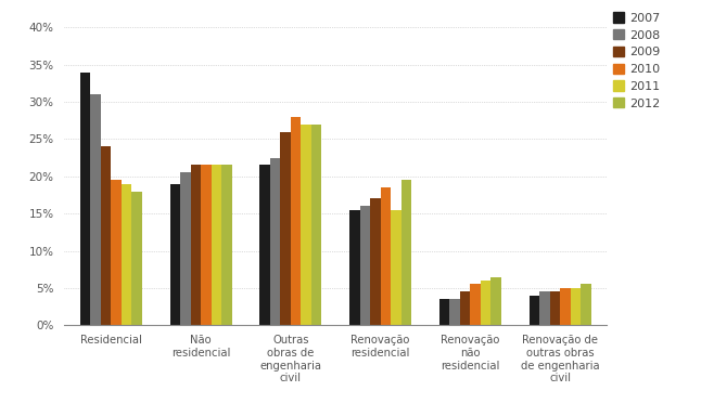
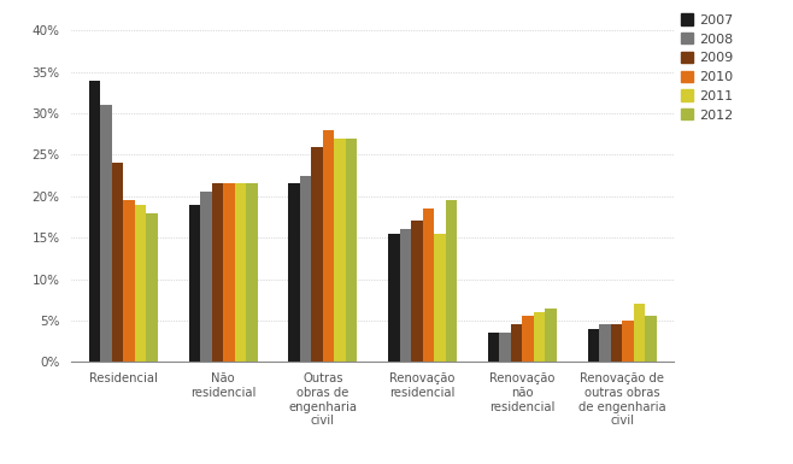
2011/Renovação de outras obras de engenharia civil: 5.0% -> 7.0%
